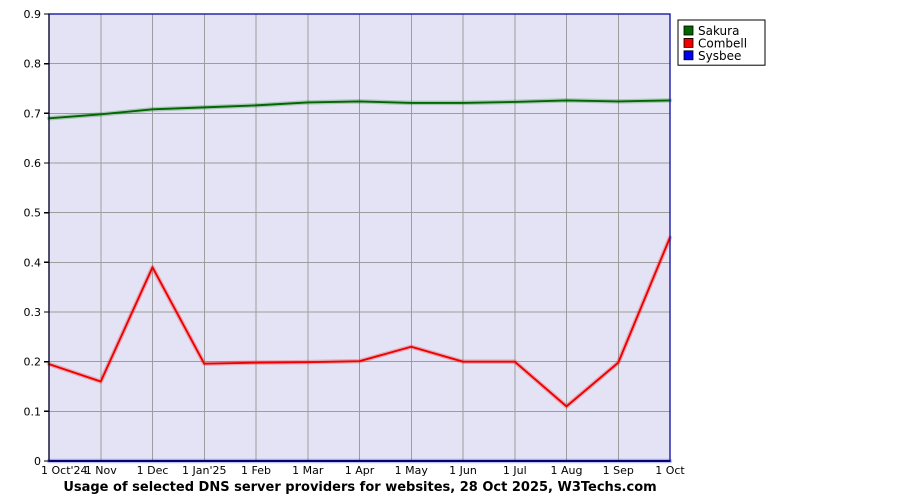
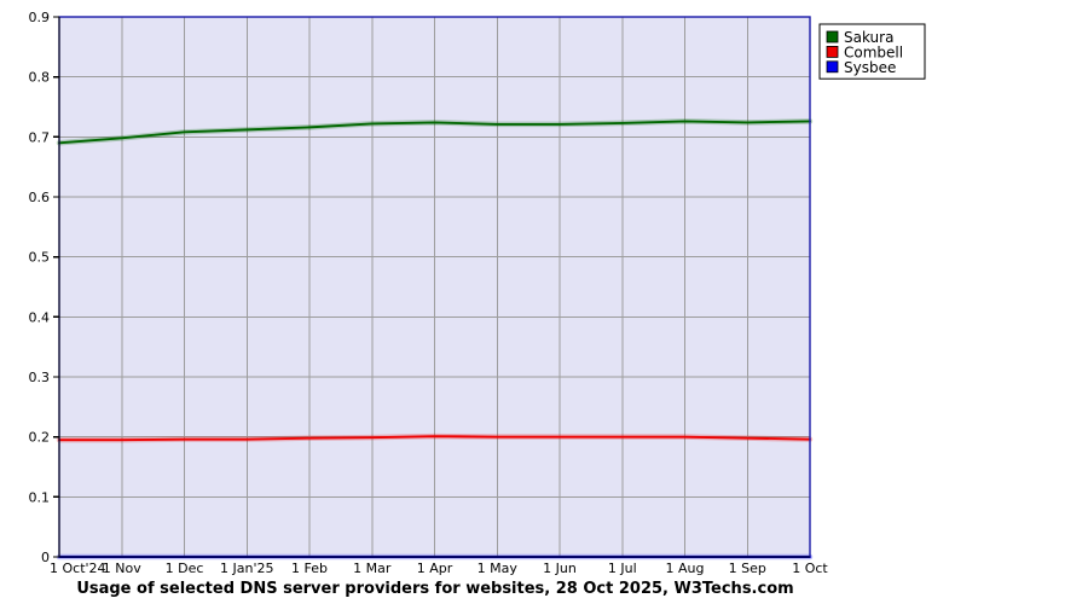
Combell/1 Nov: 0.16 -> 0.20
Combell/1 Dec: 0.39 -> 0.20
Combell/1 May: 0.23 -> 0.20
Combell/1 Aug: 0.11 -> 0.20
Combell/1 Oct: 0.45 -> 0.20
